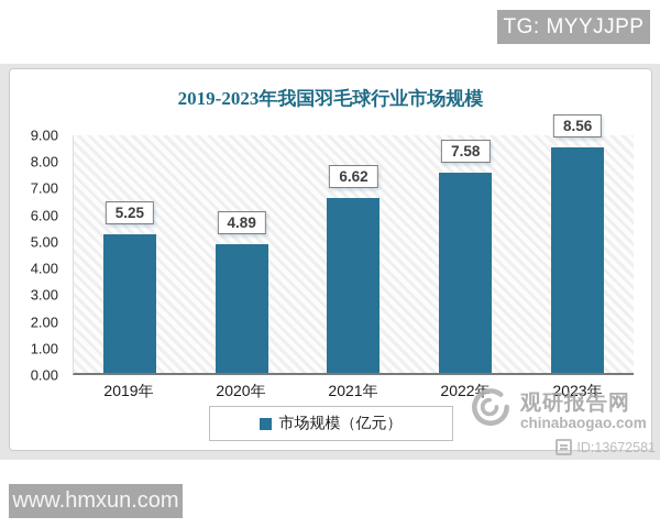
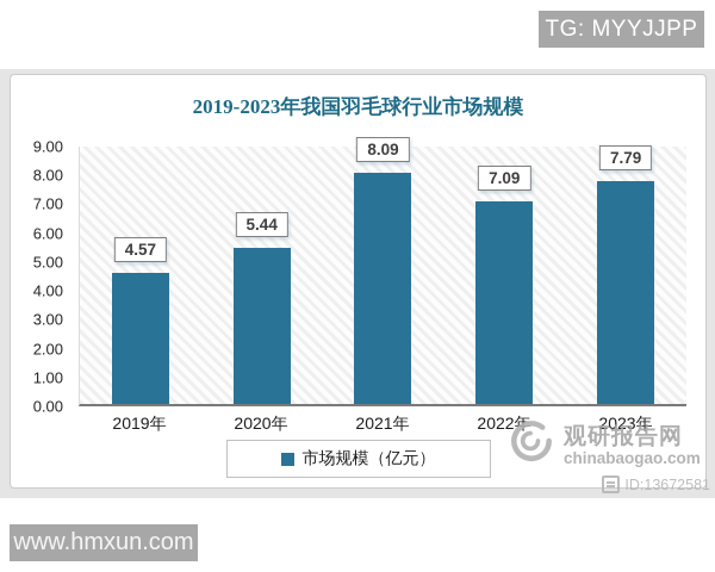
2019年: 5.25 -> 4.57
2020年: 4.89 -> 5.44
2021年: 6.62 -> 8.09
2022年: 7.58 -> 7.09
2023年: 8.56 -> 7.79
